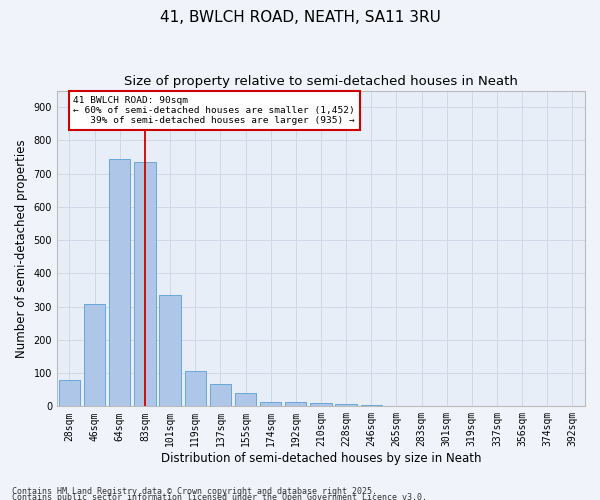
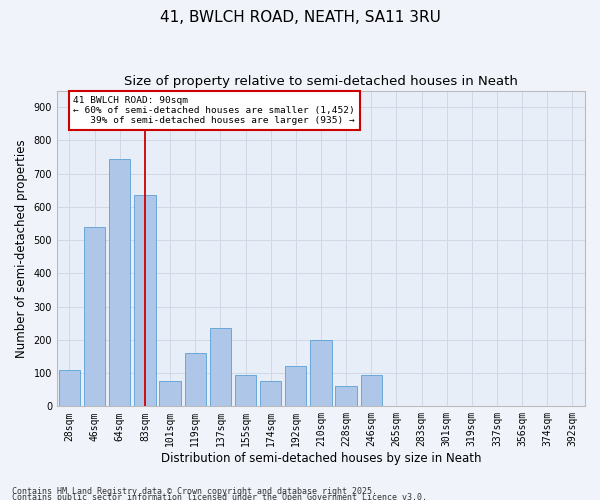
28sqm: 80 -> 110
46sqm: 308 -> 540
83sqm: 735 -> 635
101sqm: 335 -> 75
119sqm: 107 -> 160
137sqm: 68 -> 235
155sqm: 40 -> 95
174sqm: 14 -> 75
192sqm: 12 -> 120
210sqm: 10 -> 200
228sqm: 6 -> 60
246sqm: 4 -> 95
